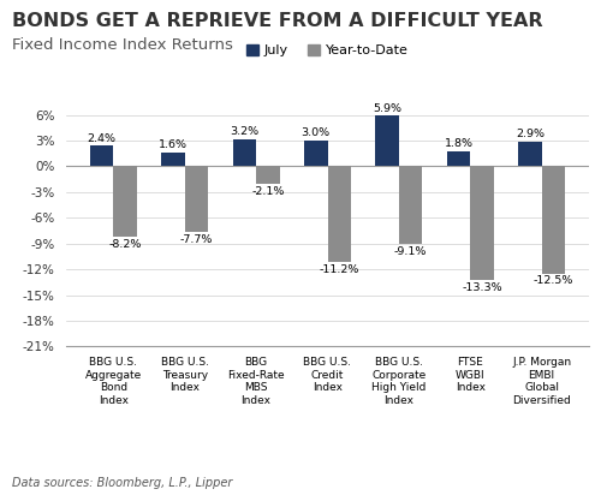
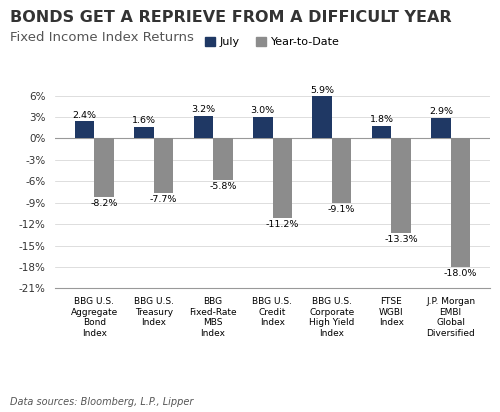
Year-to-Date/BBG Fixed-Rate MBS Index: -2.1% -> -5.8%
Year-to-Date/J.P. Morgan EMBI Global Diversified: -12.5% -> -18.0%
